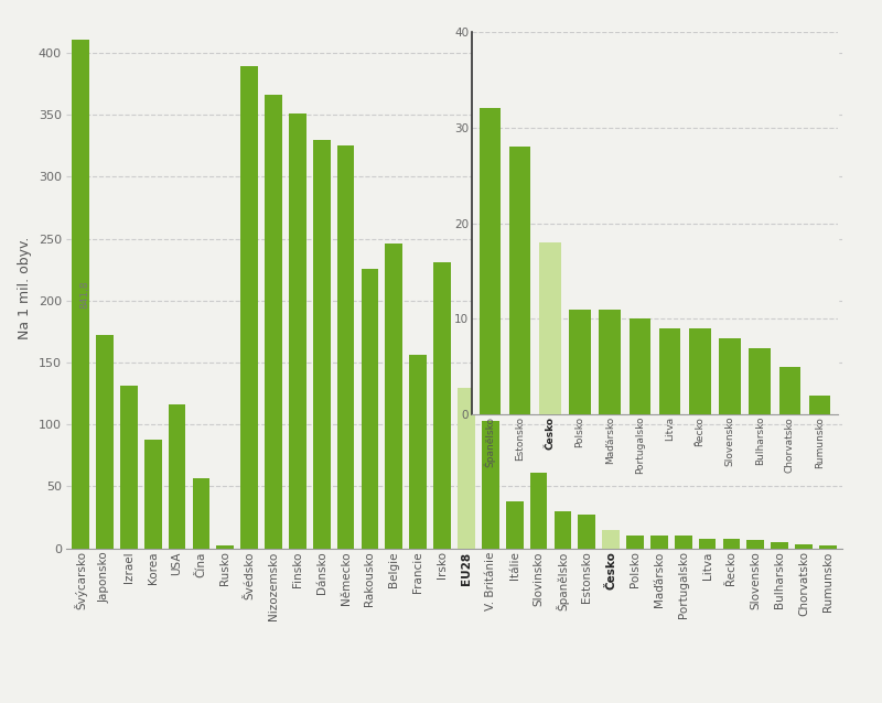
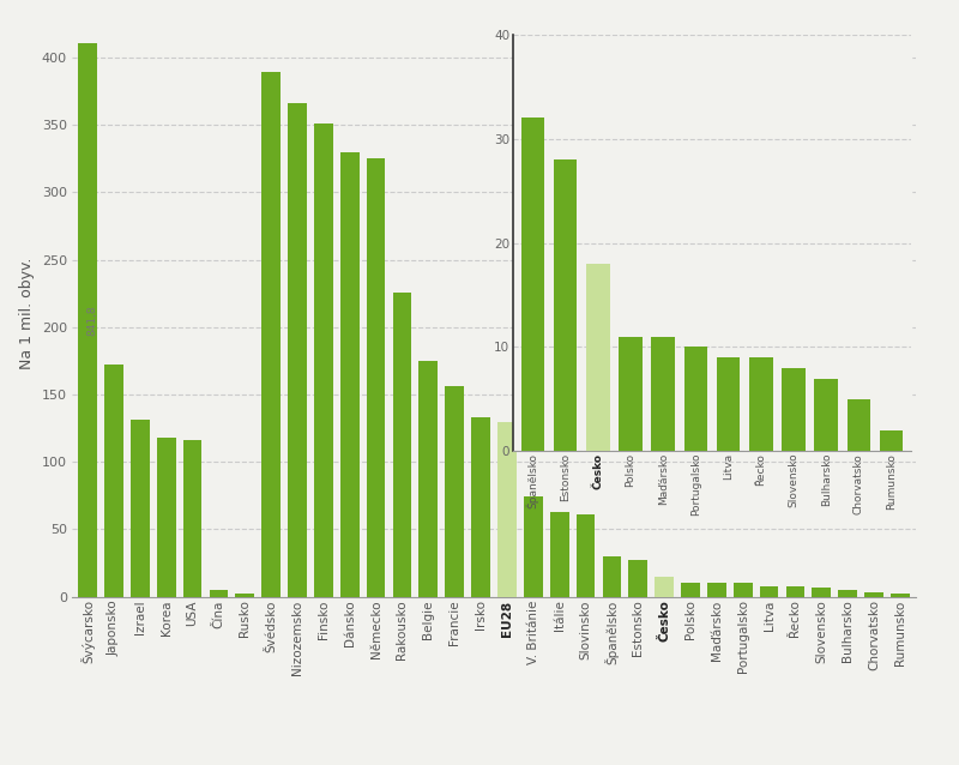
Korea: 88 -> 118
Čína: 57 -> 5
Belgie: 246 -> 175
Irsko: 231 -> 133
V. Británie: 103 -> 74
Itálie: 38 -> 63
